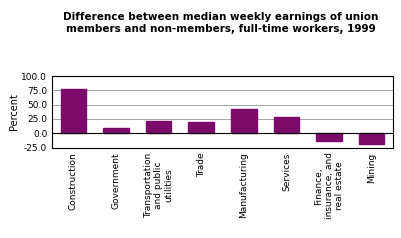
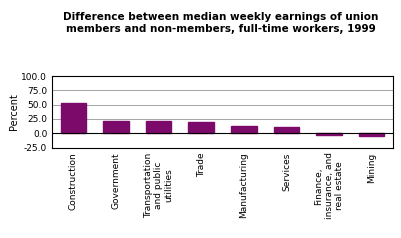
Construction: 78 -> 53
Government: 10 -> 22
Manufacturing: 42 -> 12
Services: 28 -> 10
Finance, insurance, and real estate: -14 -> -3
Mining: -18 -> -5
